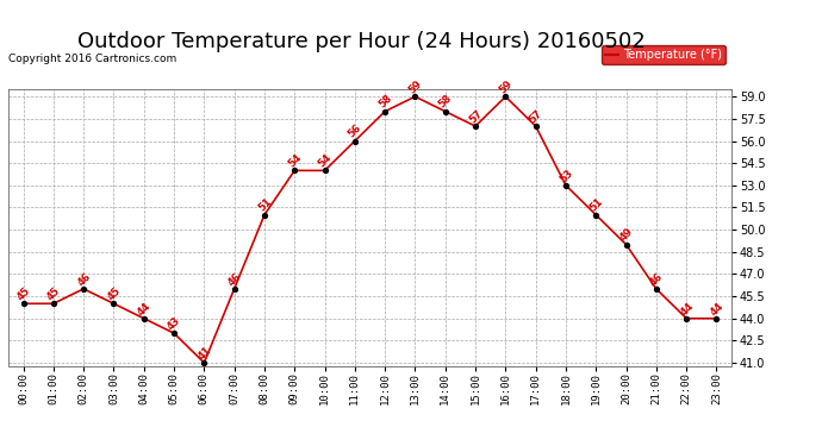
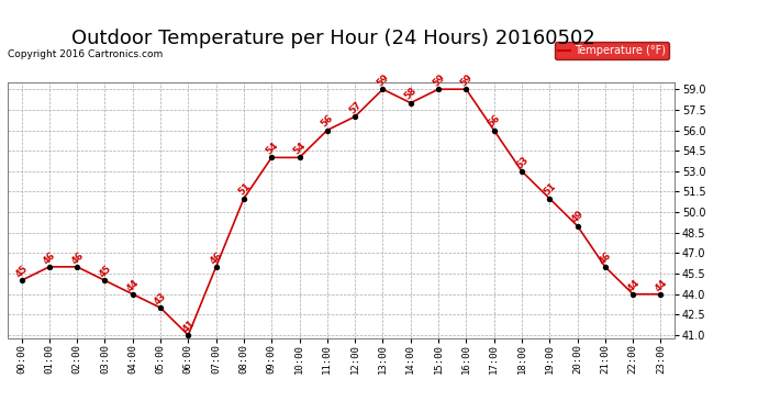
01:00: 45 -> 46
12:00: 58 -> 57
15:00: 57 -> 59
17:00: 57 -> 56
